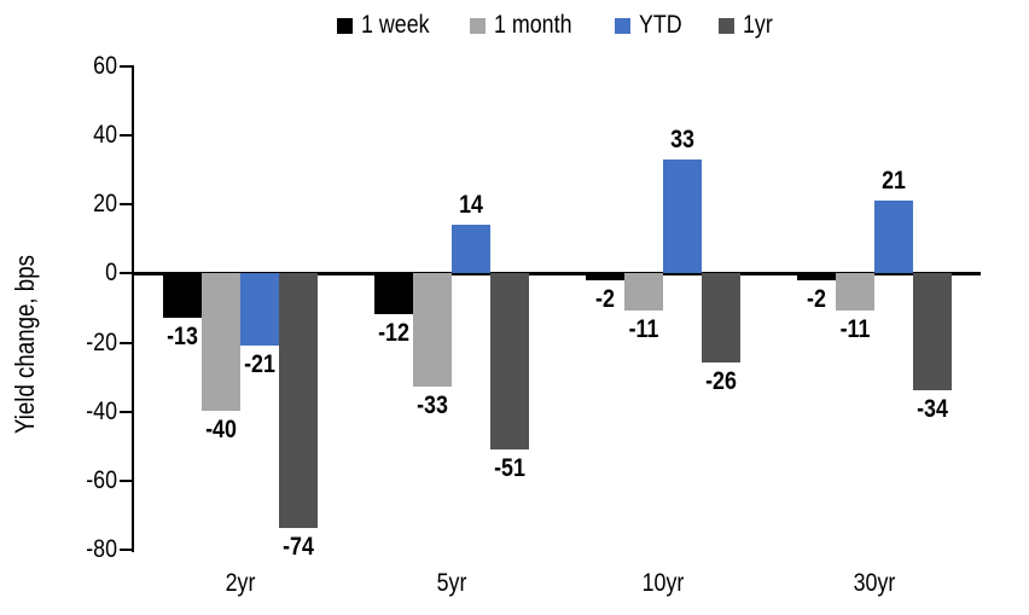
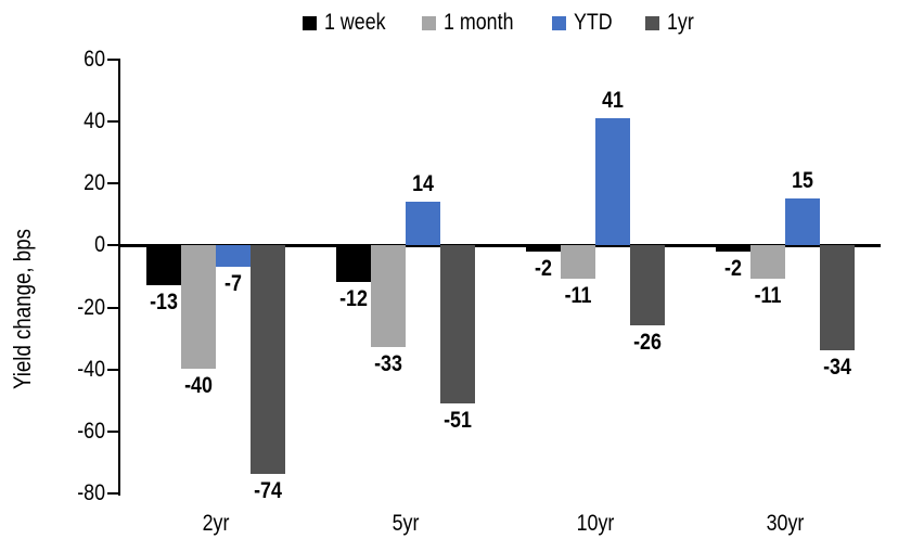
YTD/2yr: -21 -> -7
YTD/10yr: 33 -> 41
YTD/30yr: 21 -> 15
